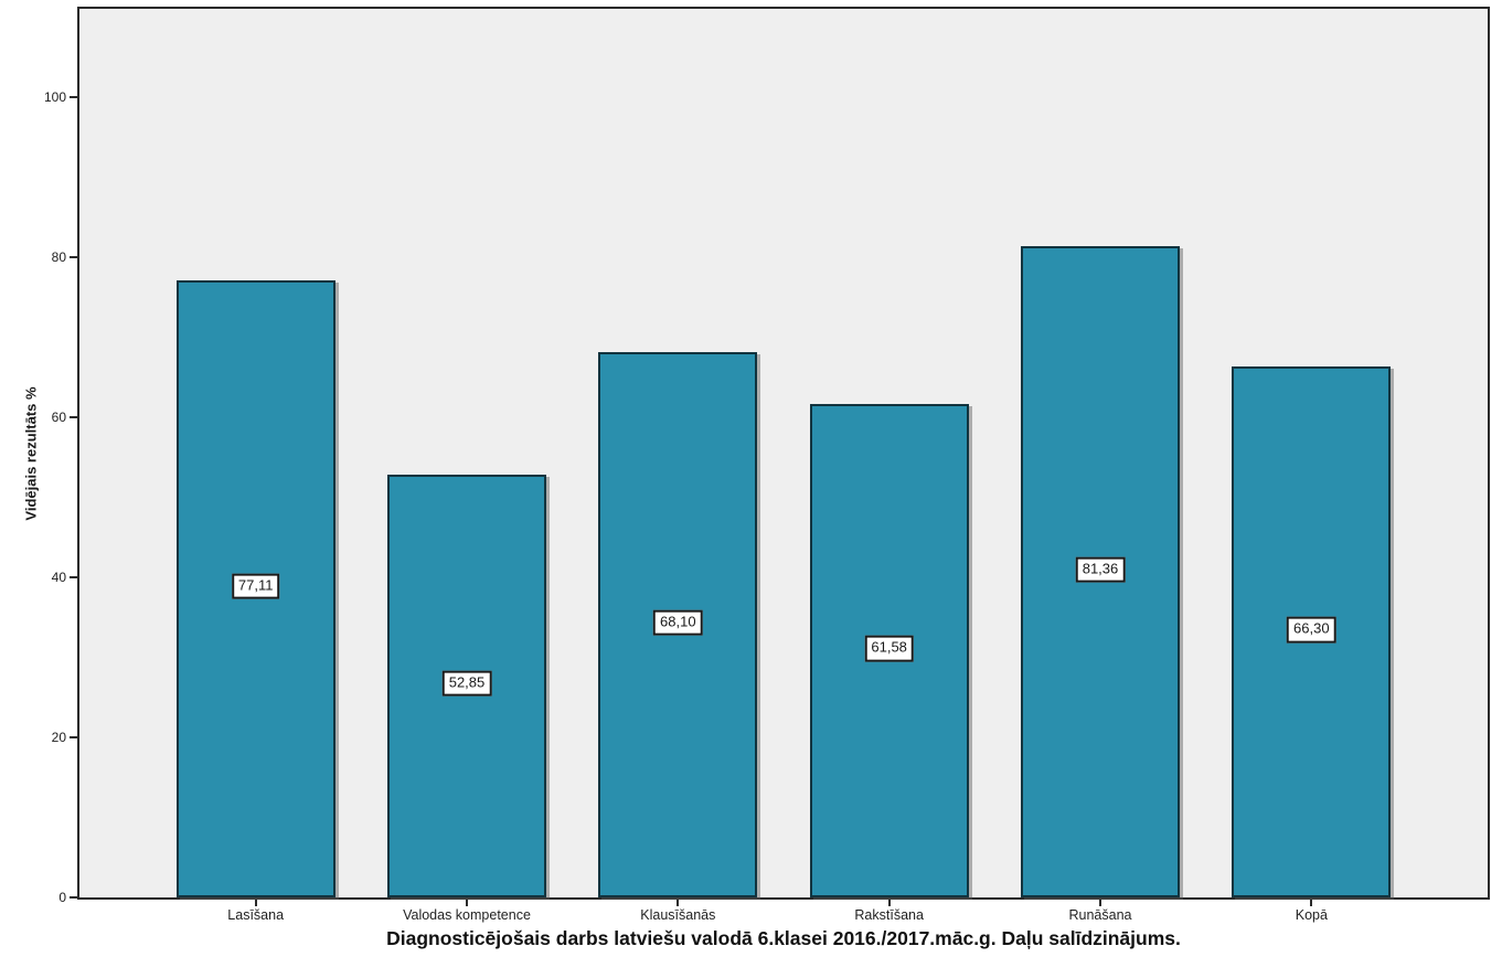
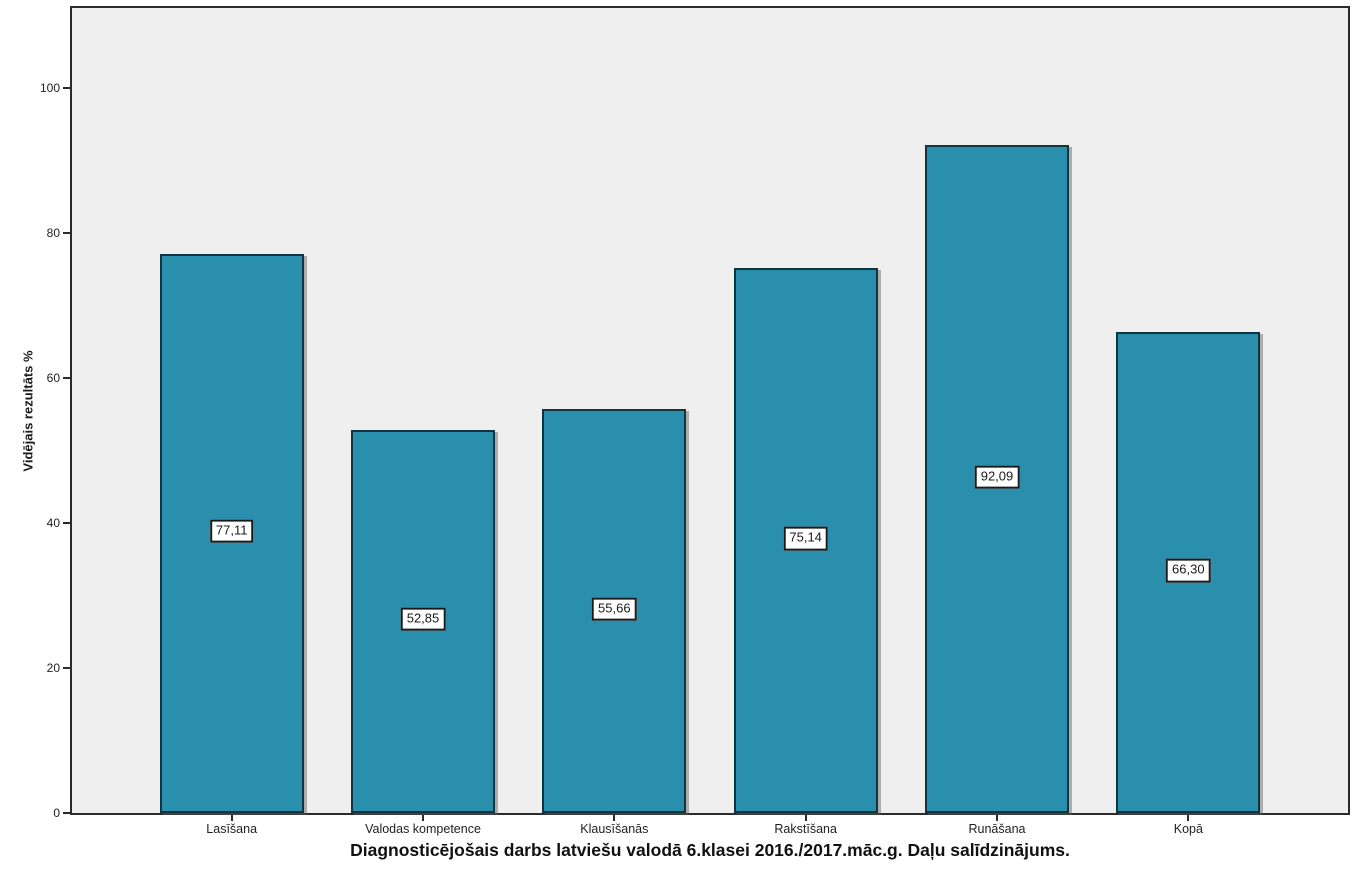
Klausīšanās: 68,10 -> 55,66
Rakstīšana: 61,58 -> 75,14
Runāšana: 81,36 -> 92,09
